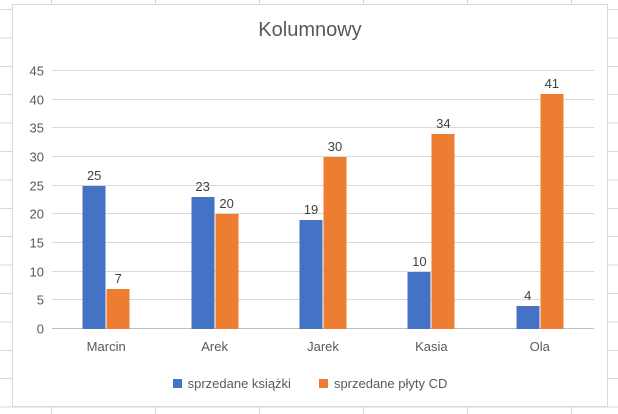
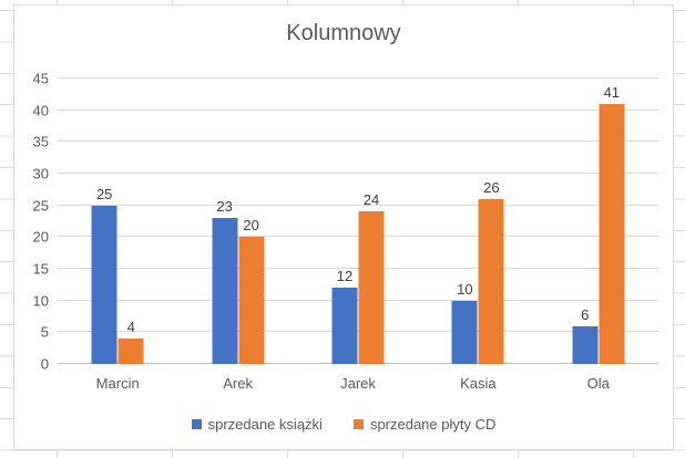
sprzedane płyty CD/Marcin: 7 -> 4
sprzedane książki/Jarek: 19 -> 12
sprzedane płyty CD/Jarek: 30 -> 24
sprzedane płyty CD/Kasia: 34 -> 26
sprzedane książki/Ola: 4 -> 6
